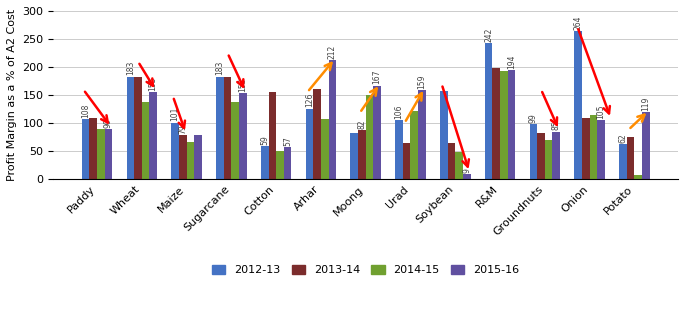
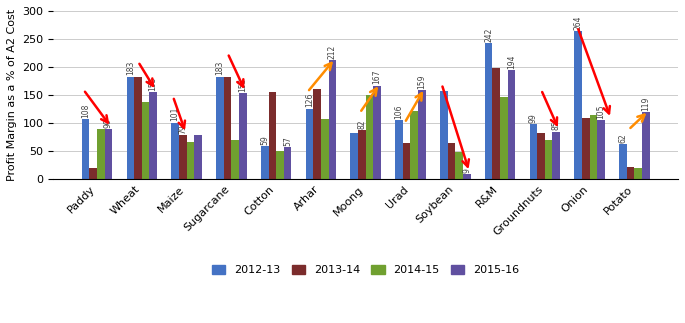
2013-14/Paddy: 110 -> 20
2014-15/Sugarcane: 138 -> 70
2014-15/R&M: 193 -> 146
2013-14/Potato: 76 -> 22
2014-15/Potato: 7 -> 20
